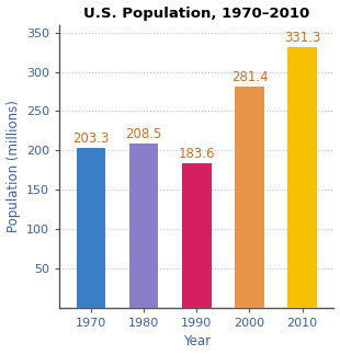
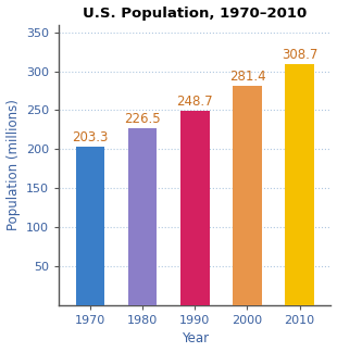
1980: 208.5 -> 226.5
1990: 183.6 -> 248.7
2010: 331.3 -> 308.7
